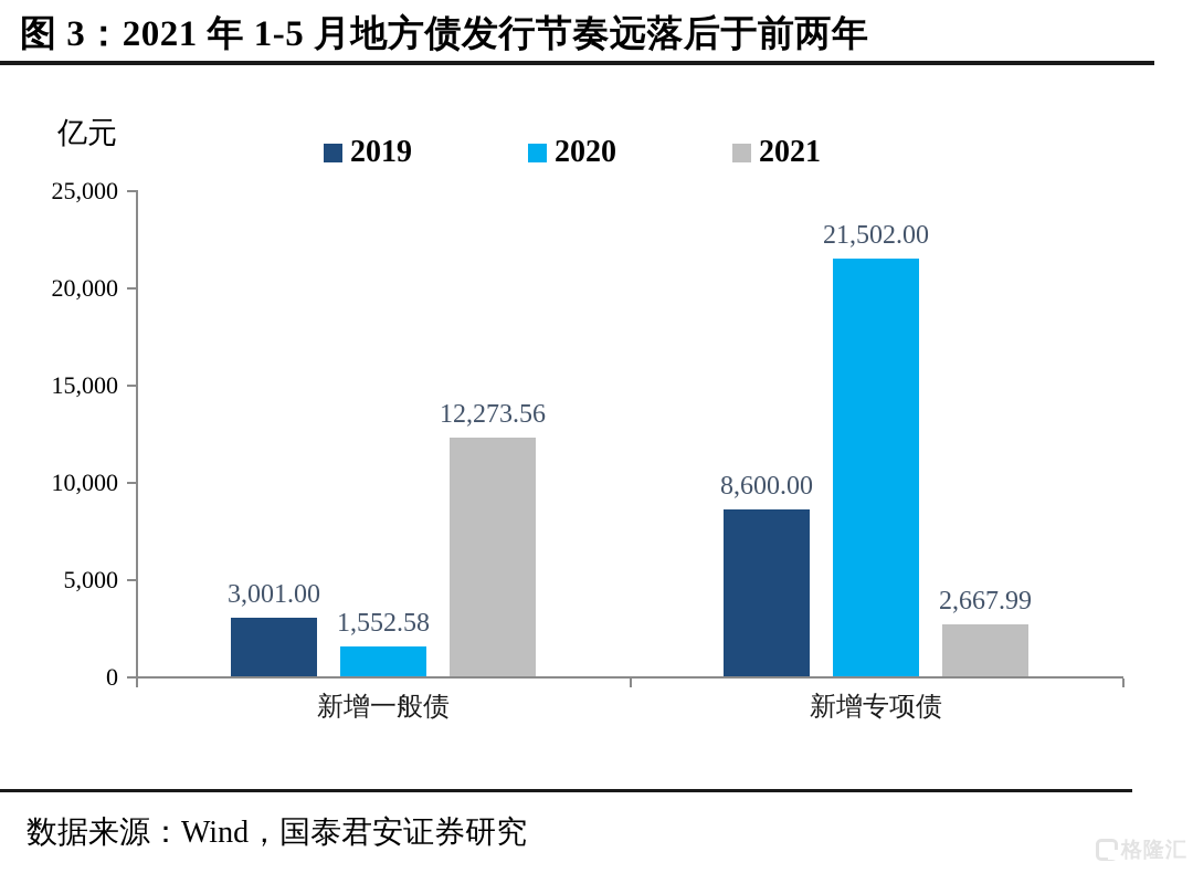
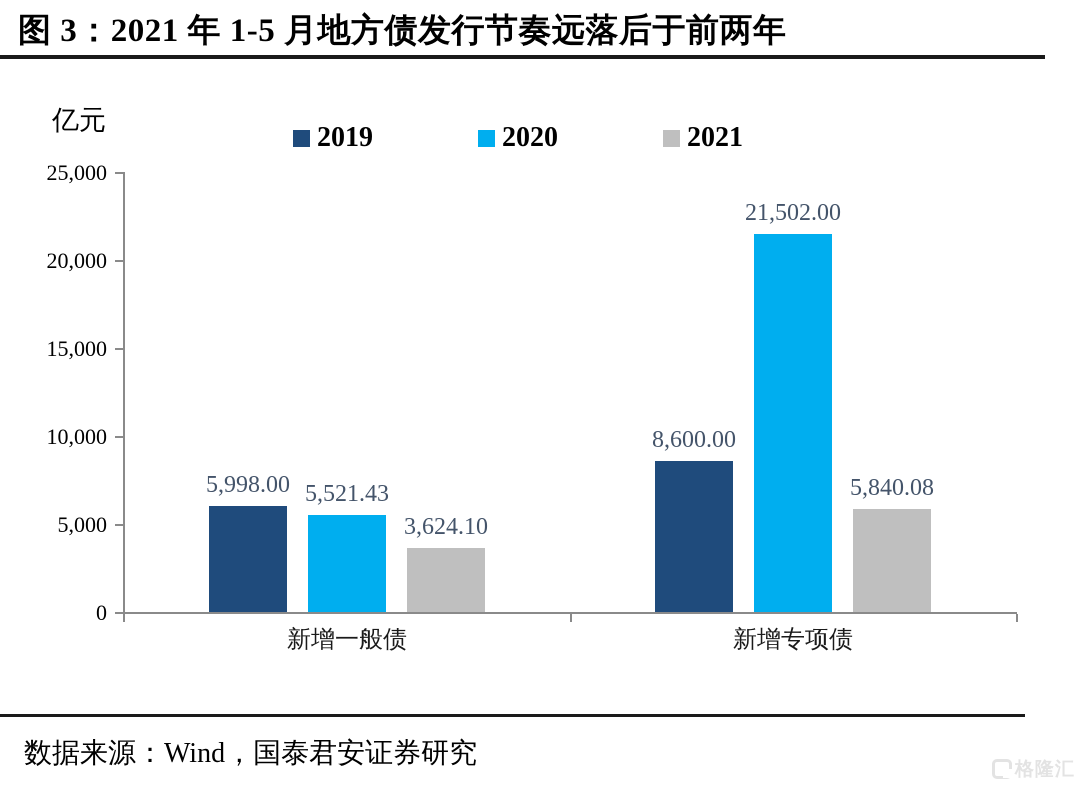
2019/新增一般债: 3,001.00 -> 5,998.00
2020/新增一般债: 1,552.58 -> 5,521.43
2021/新增一般债: 12,273.56 -> 3,624.10
2021/新增专项债: 2,667.99 -> 5,840.08
